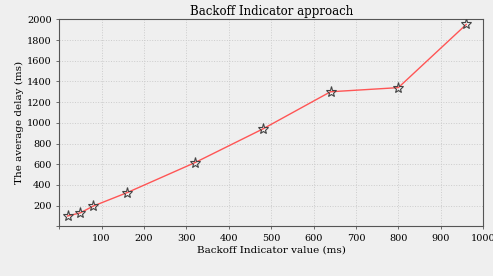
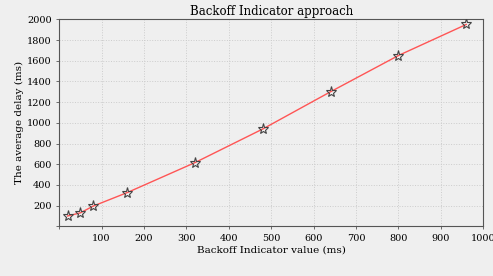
800: 1340 -> 1650
